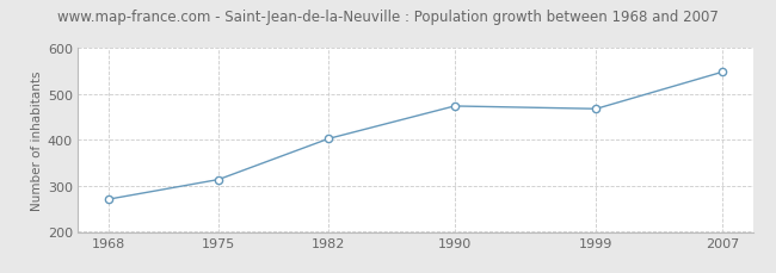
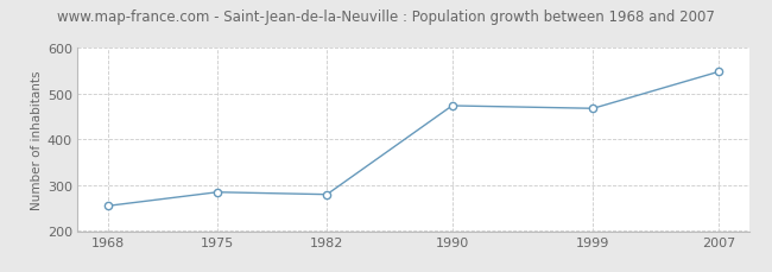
1968: 271 -> 255
1975: 314 -> 285
1982: 403 -> 280
